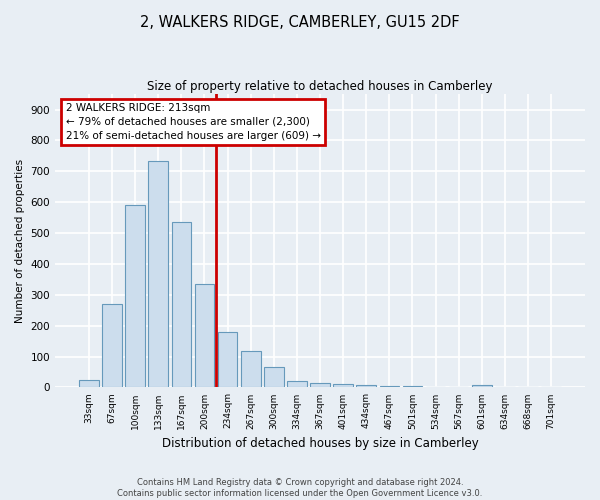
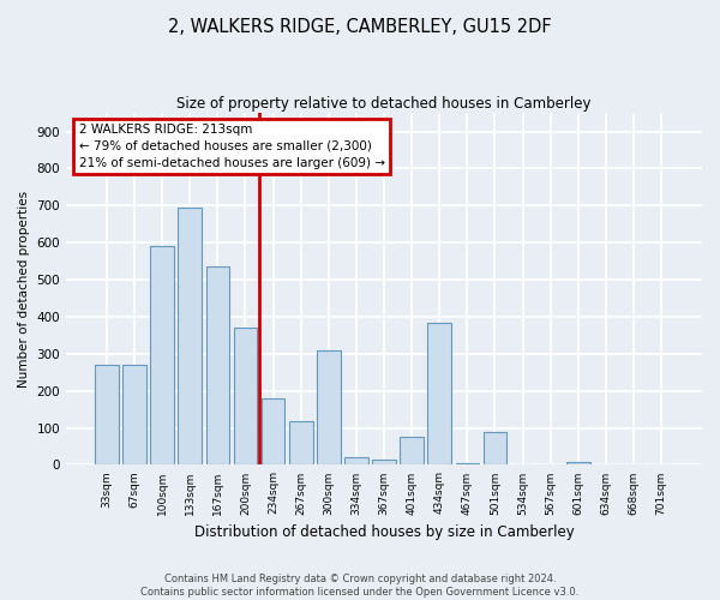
33sqm: 25 -> 270
133sqm: 735 -> 695
200sqm: 335 -> 370
300sqm: 67 -> 310
401sqm: 12 -> 75
434sqm: 8 -> 385
501sqm: 5 -> 90
